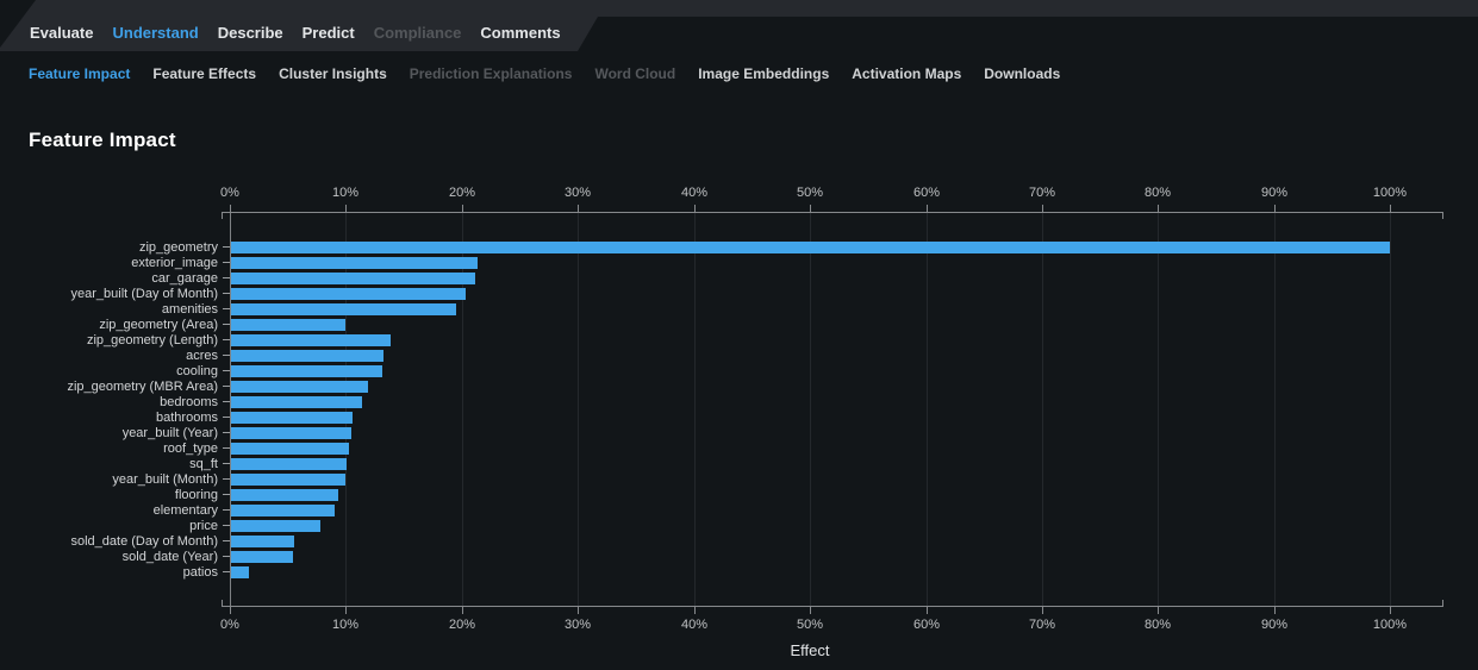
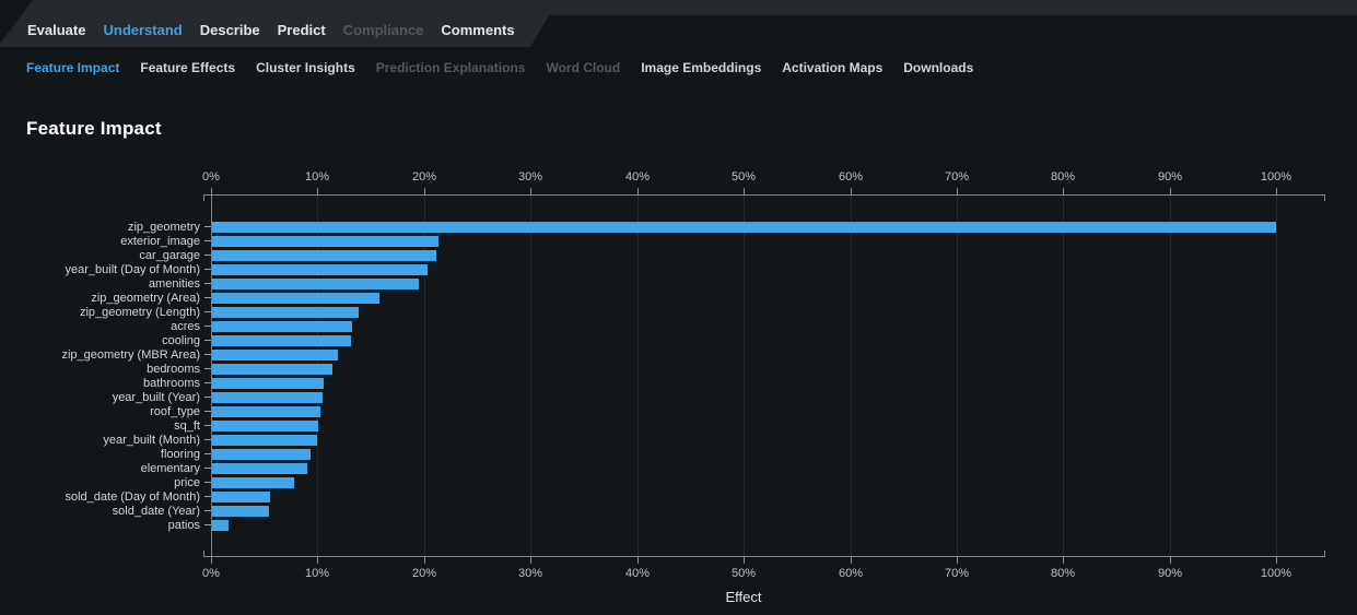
zip_geometry (Area): 10% -> 16%
